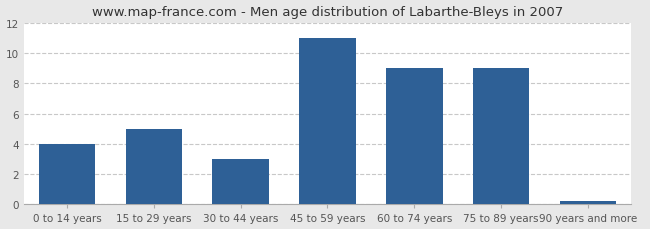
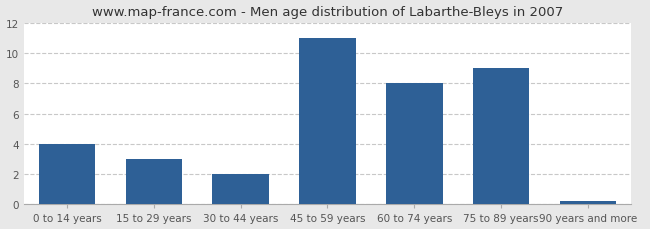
15 to 29 years: 5.0 -> 3.0
30 to 44 years: 3.0 -> 2.0
60 to 74 years: 9.0 -> 8.0
